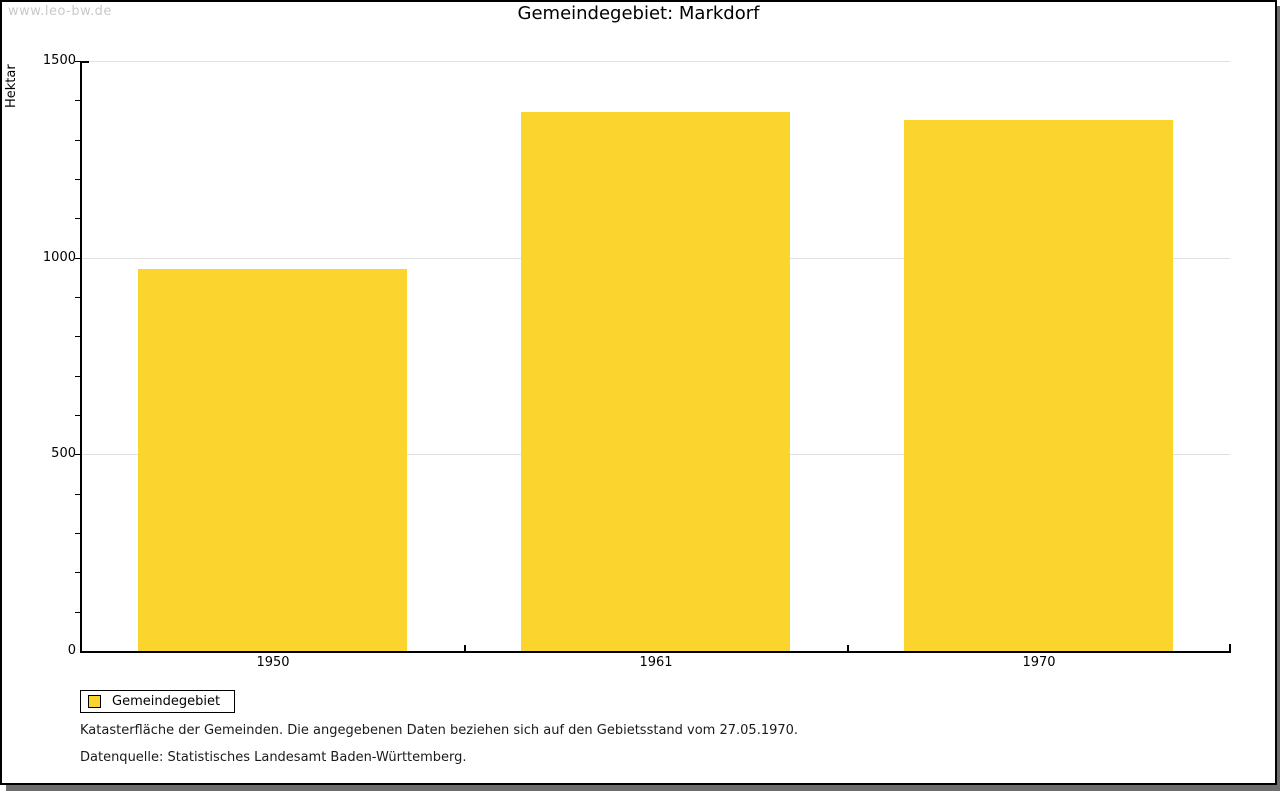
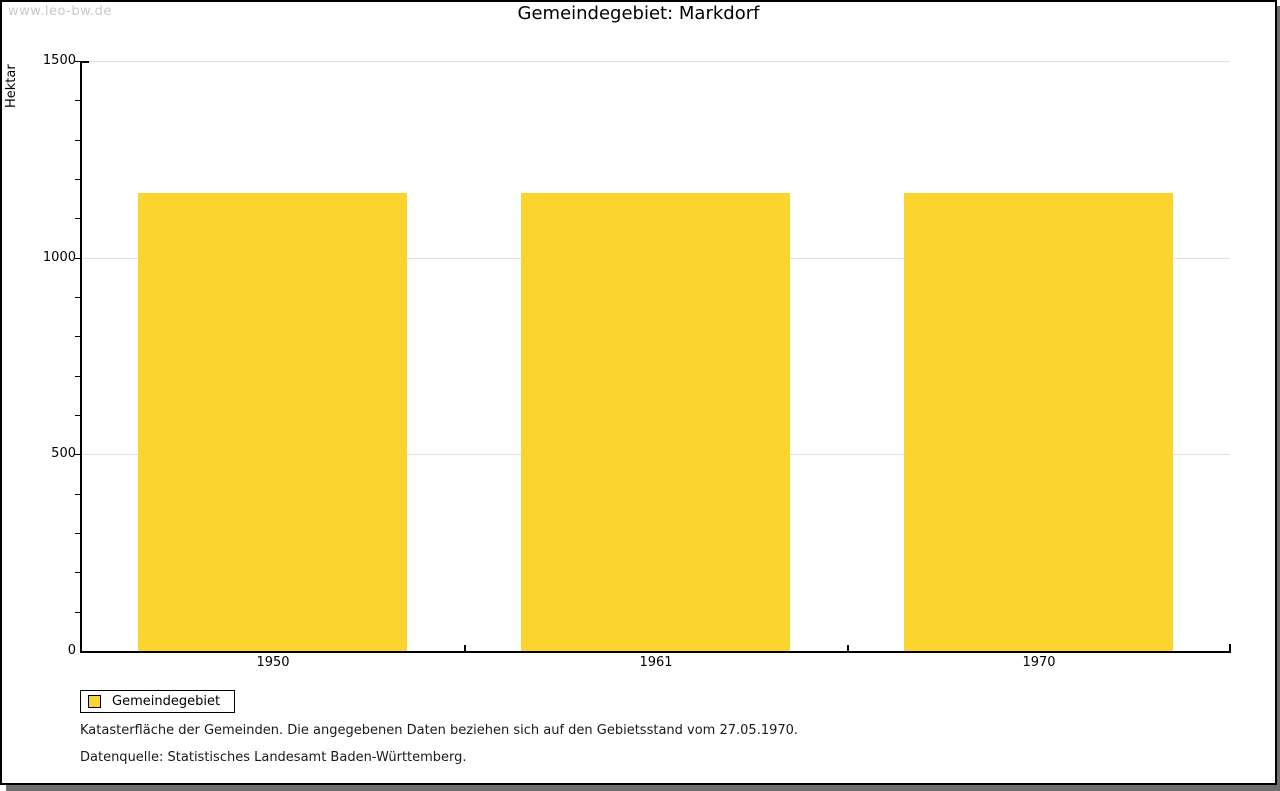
1950: 970 -> 1160
1961: 1370 -> 1160
1970: 1350 -> 1160
